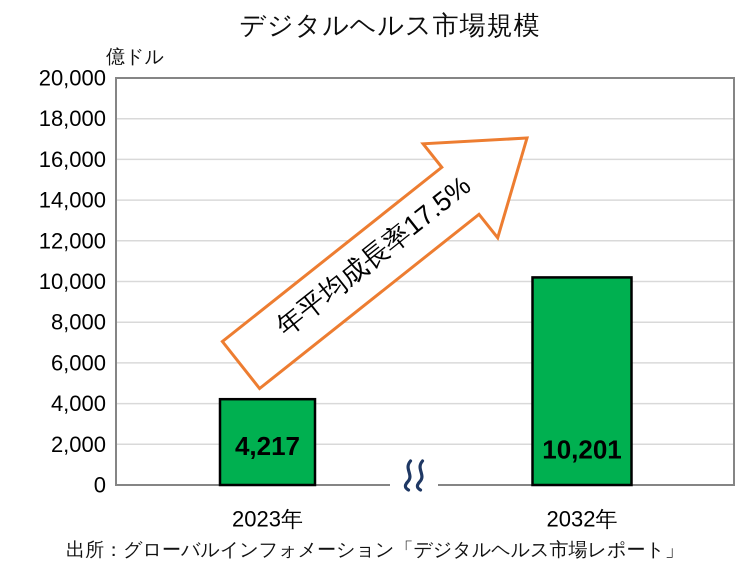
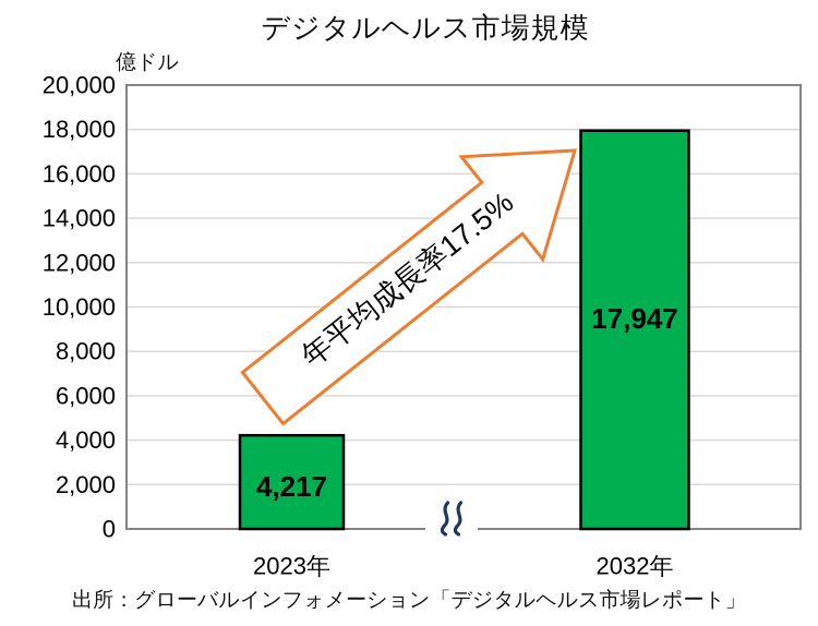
2032年: 10,201 -> 17,947
